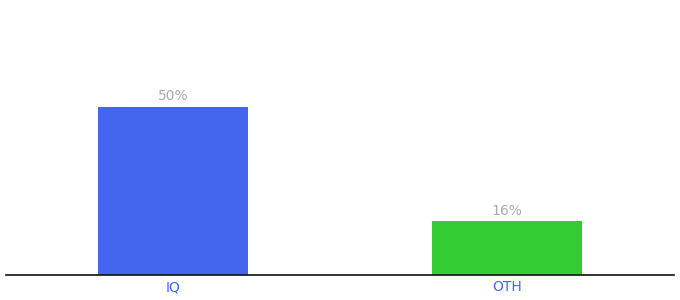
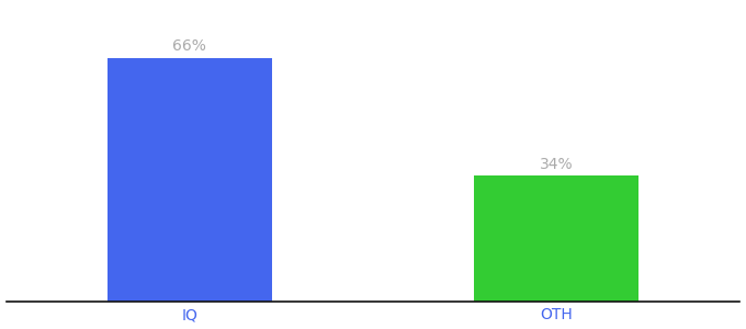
IQ: 50% -> 66%
OTH: 16% -> 34%
